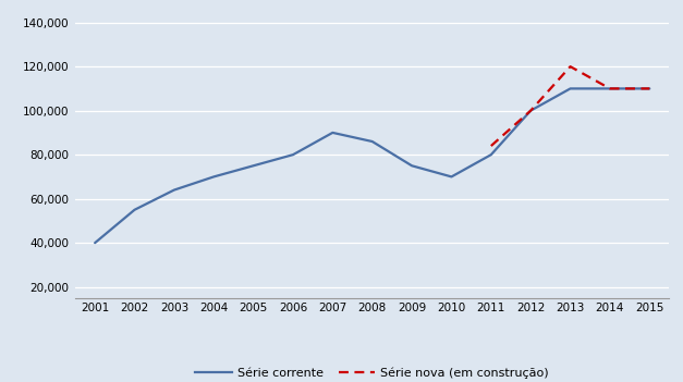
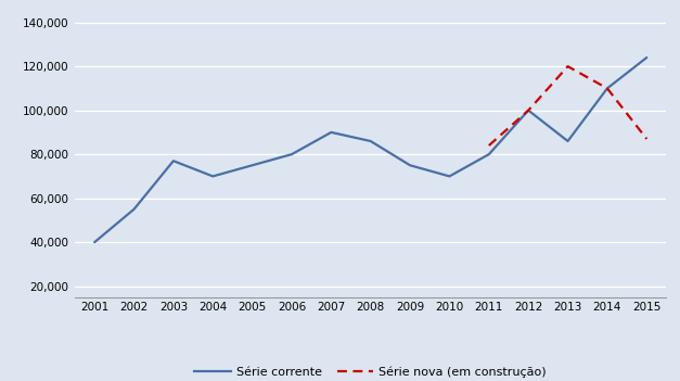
Série corrente/2003: 64,000 -> 77,000
Série corrente/2013: 110,000 -> 86,000
Série corrente/2015: 110,000 -> 124,000
Série nova (em construção)/2015: 110,000 -> 87,000
